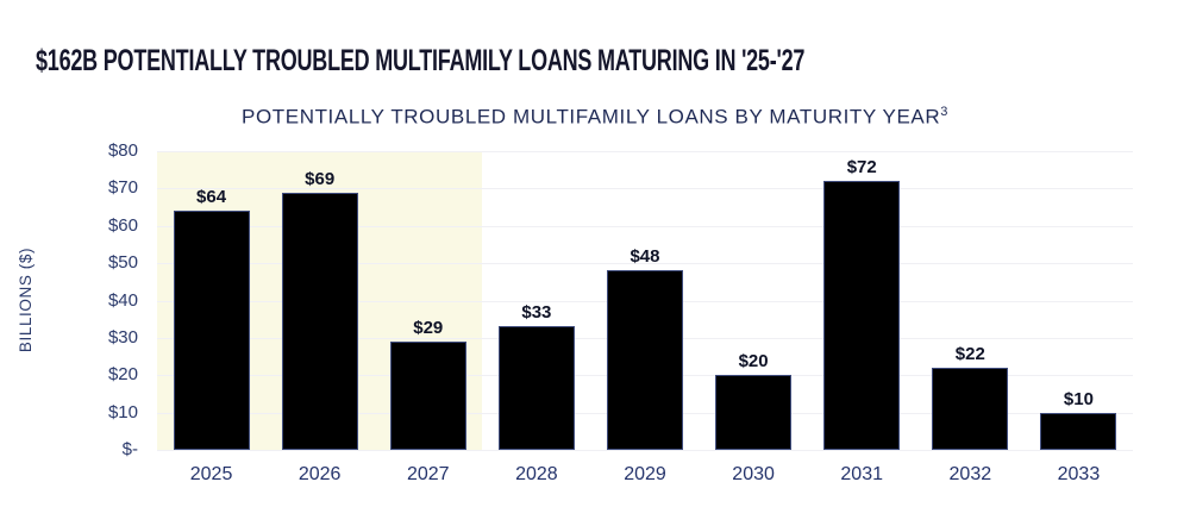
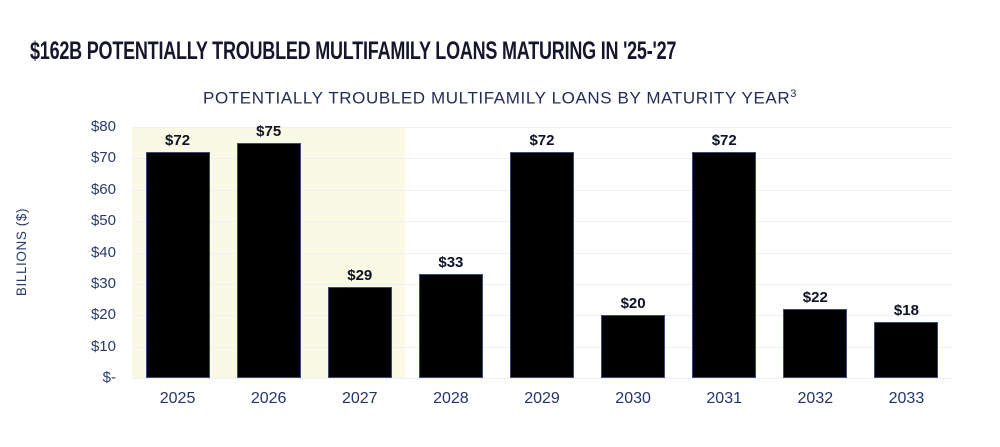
2025: $64 -> $72
2026: $69 -> $75
2029: $48 -> $72
2033: $10 -> $18
